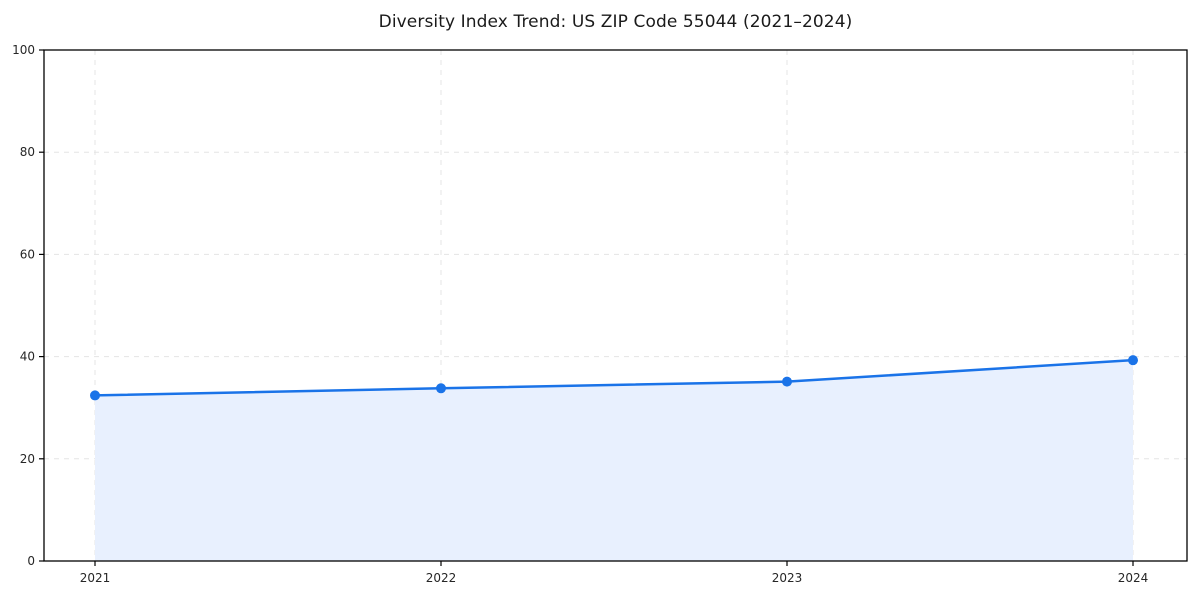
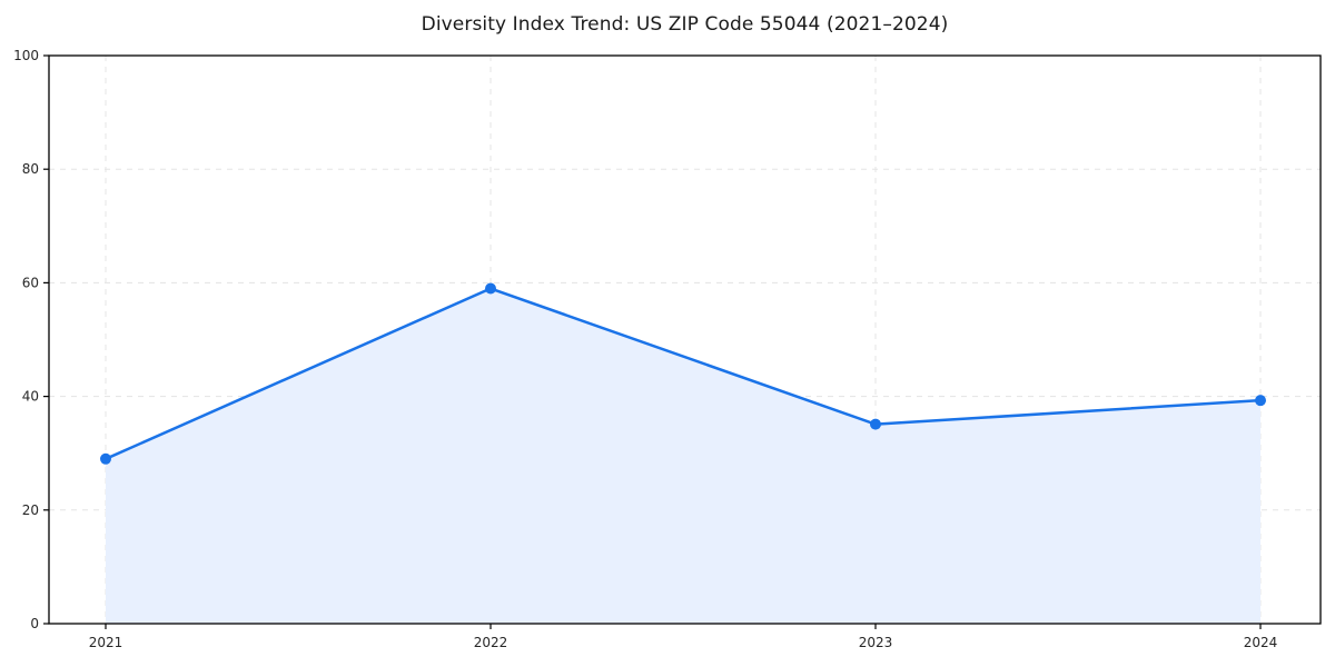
2021: 32 -> 29
2022: 34 -> 59
